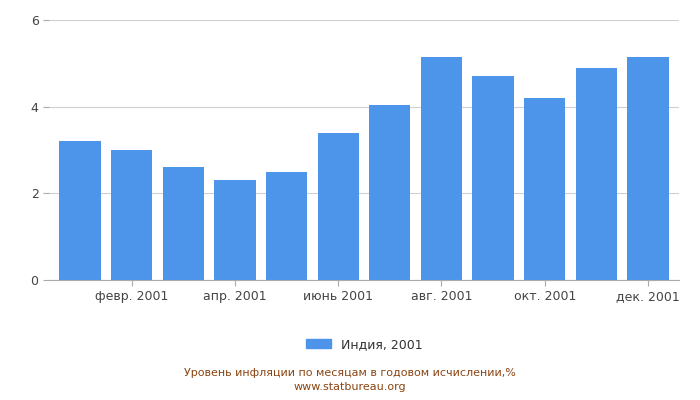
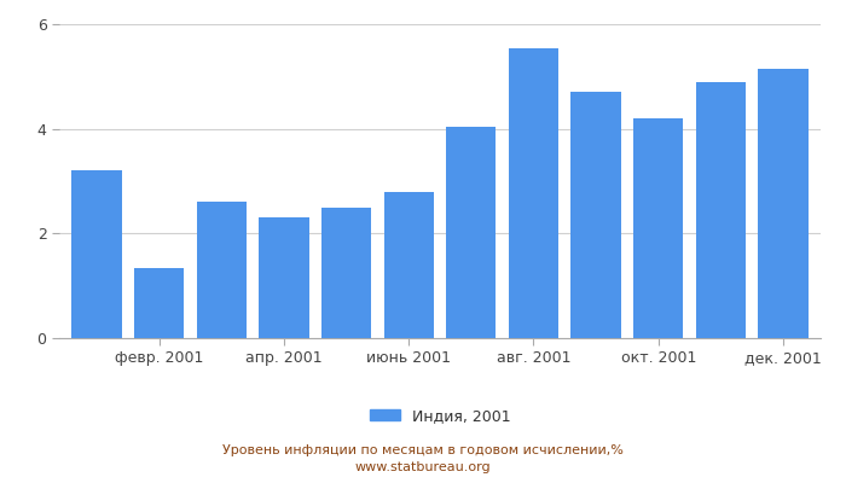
февр. 2001: 3.00 -> 1.35
июнь 2001: 3.40 -> 2.80
авг. 2001: 5.15 -> 5.55
